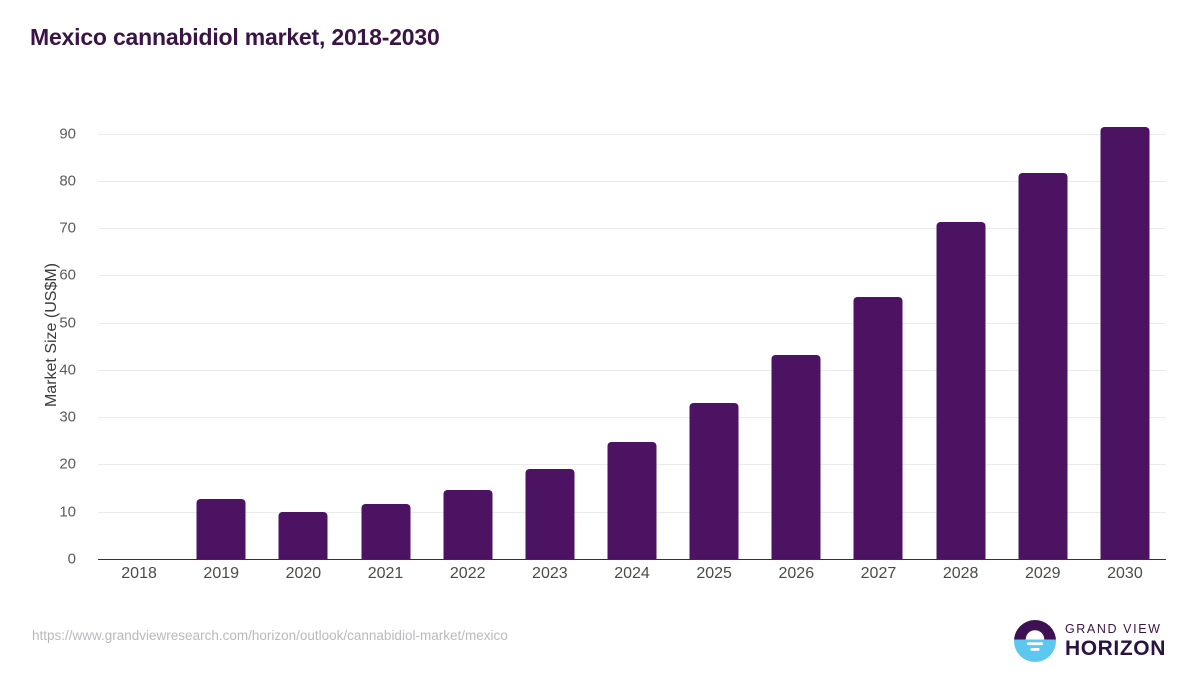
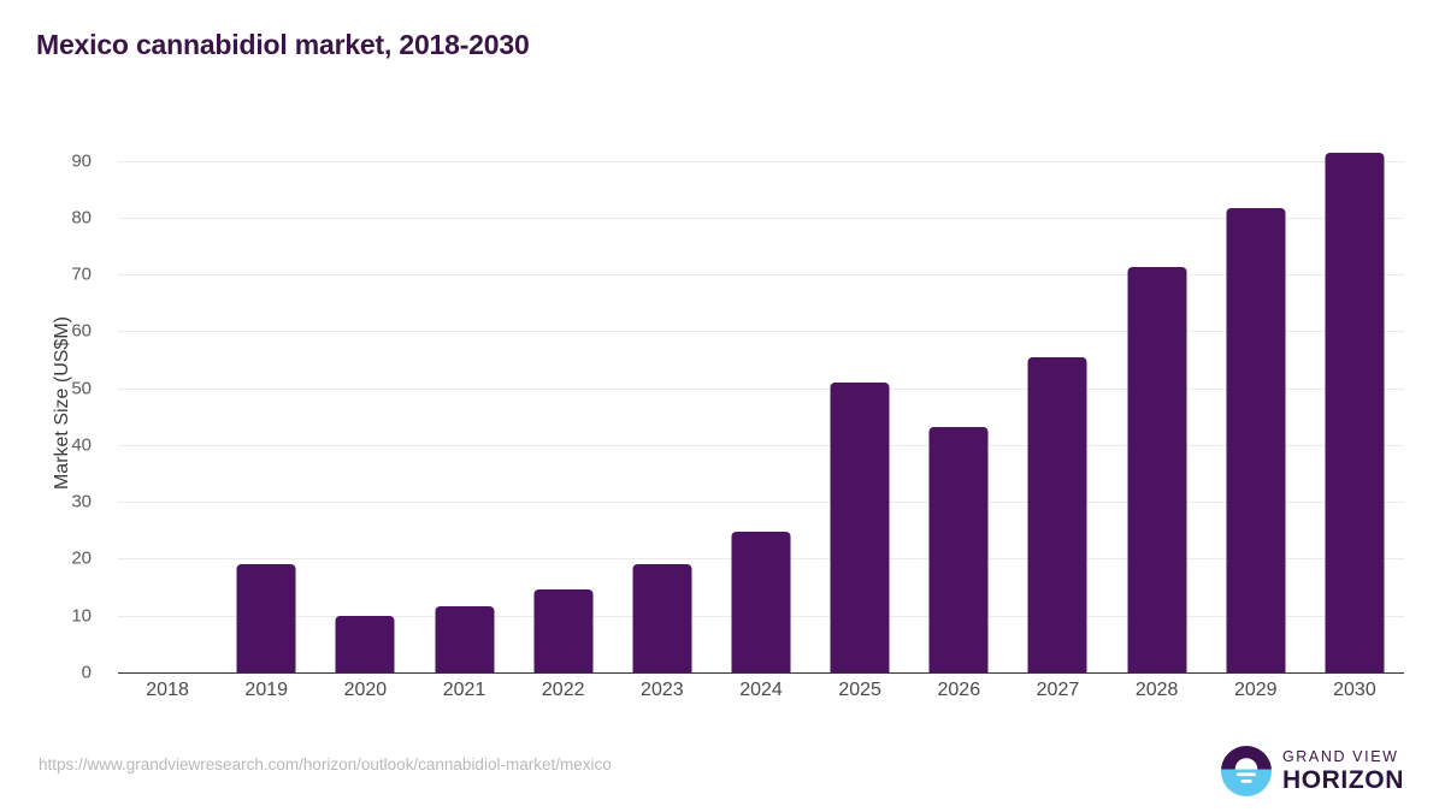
2019: 13 -> 19
2025: 33 -> 51
